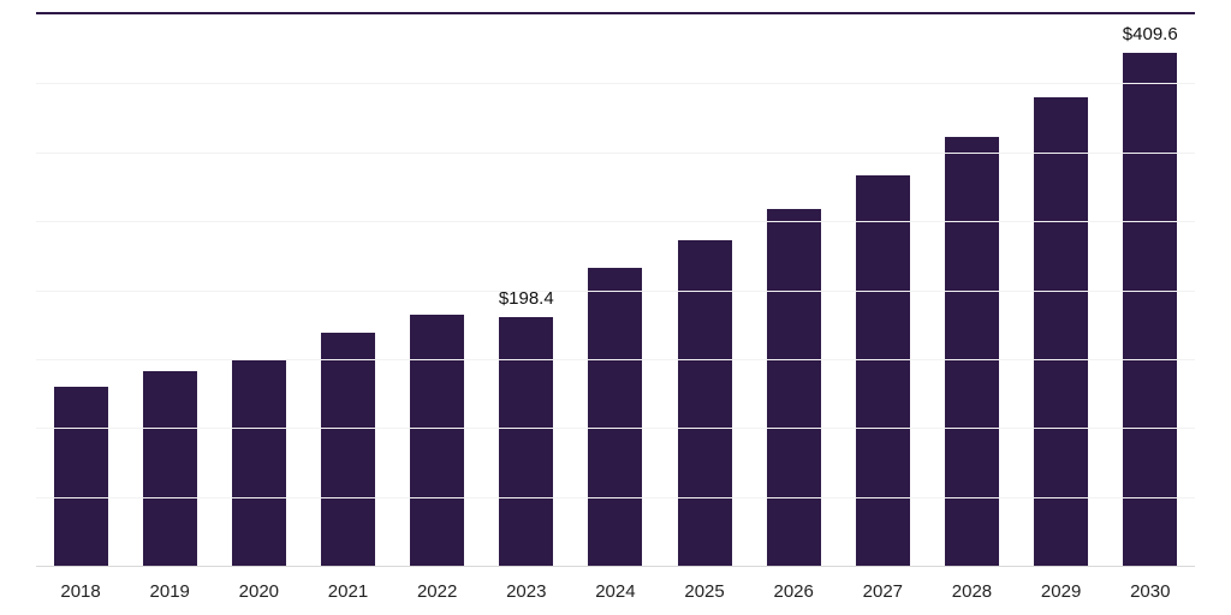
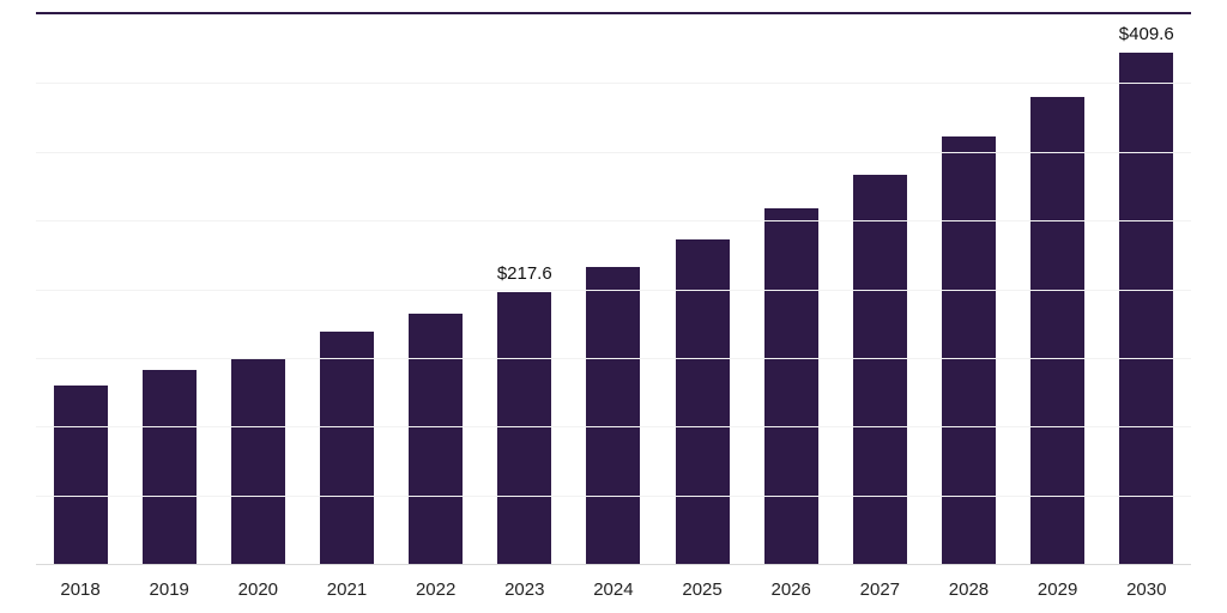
2023: $198.4 -> $217.6
